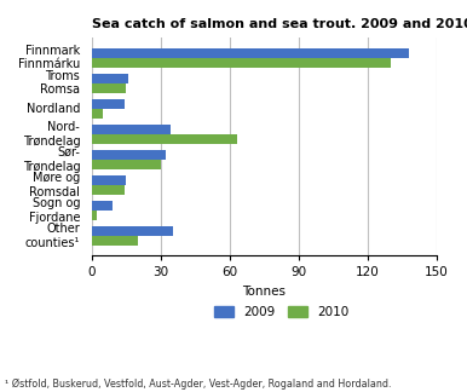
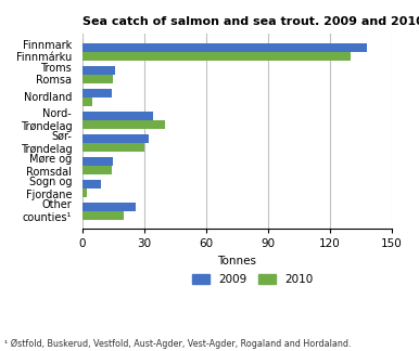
2010/Nord- Trøndelag: 63 -> 40
2009/Other counties¹: 35 -> 26
